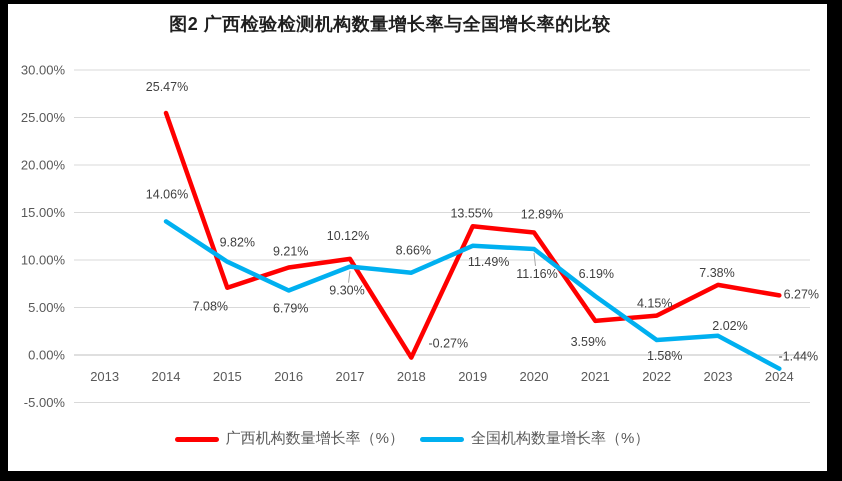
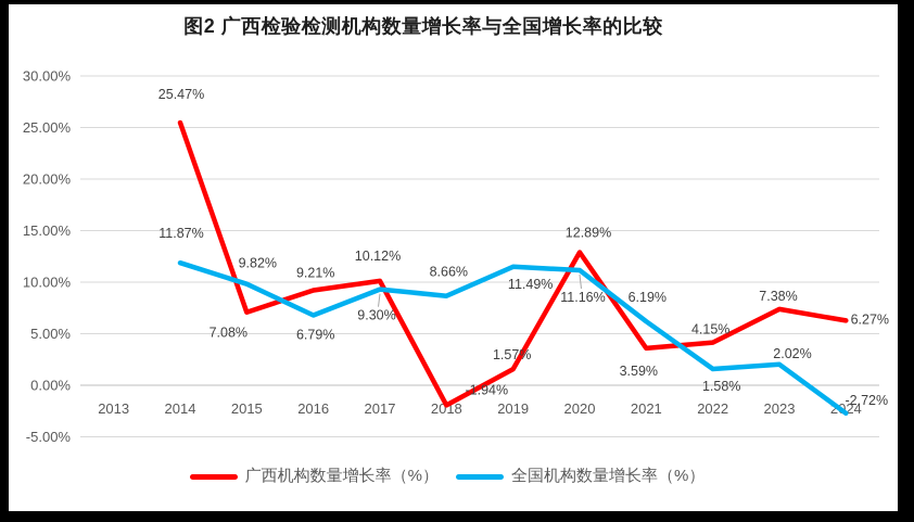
全国机构数量增长率（%）/2014: 14.06% -> 11.87%
广西机构数量增长率（%）/2018: -0.27% -> -1.94%
广西机构数量增长率（%）/2019: 13.55% -> 1.57%
全国机构数量增长率（%）/2024: -1.44% -> -2.72%
